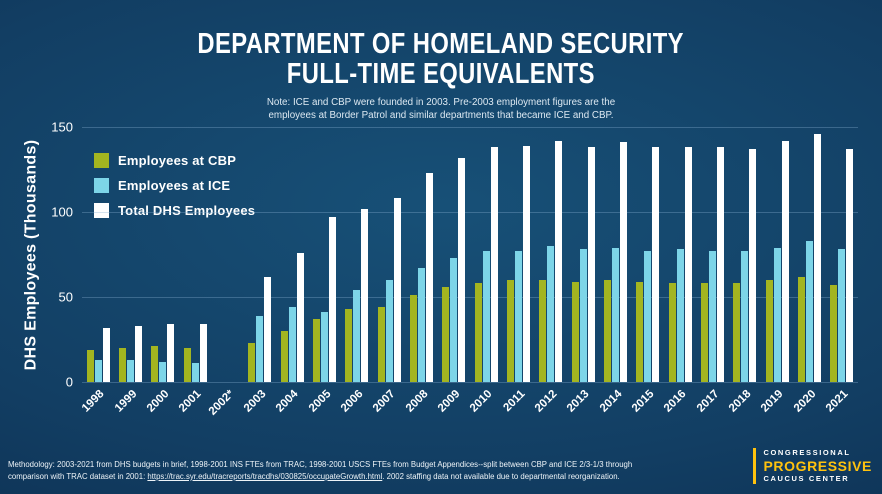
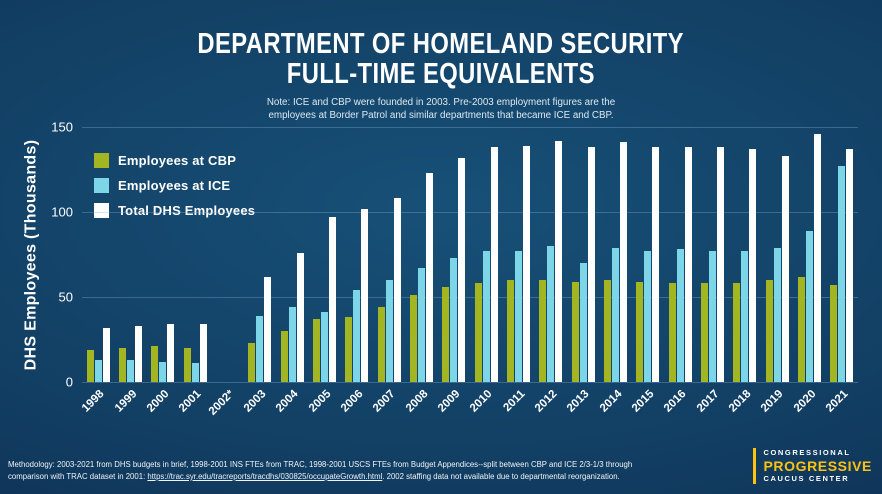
Employees at CBP/2006: 43 -> 38
Employees at ICE/2013: 78 -> 70
Total DHS Employees/2019: 142 -> 133
Employees at ICE/2020: 83 -> 89
Employees at ICE/2021: 78 -> 127
